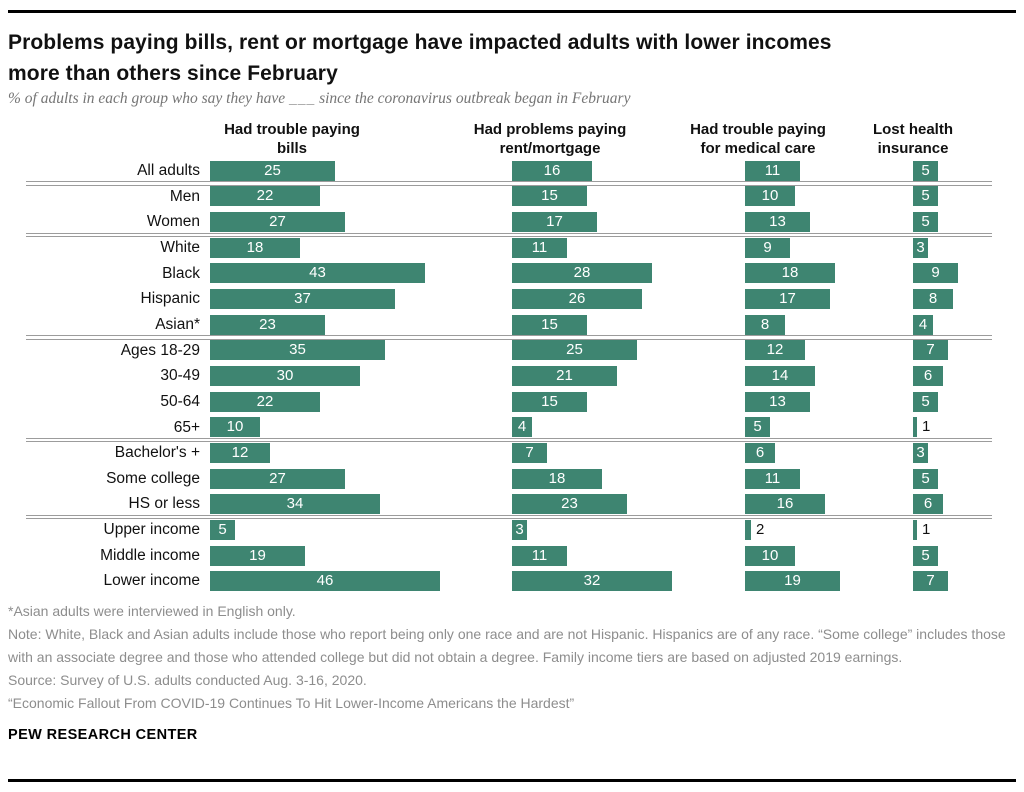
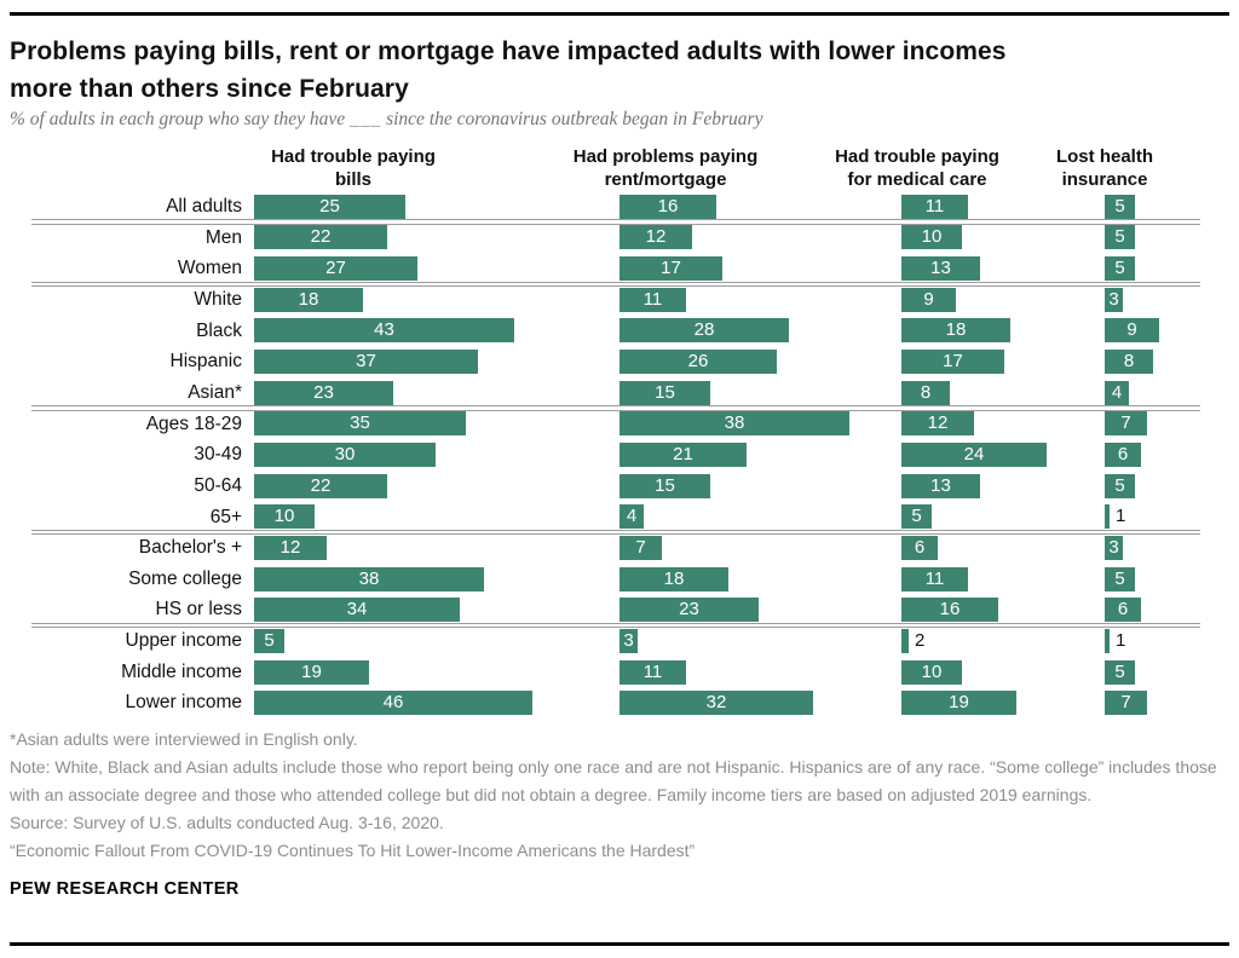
Had problems paying rent/mortgage/Men: 15 -> 12
Had problems paying rent/mortgage/Ages 18-29: 25 -> 38
Had trouble paying for medical care/30-49: 14 -> 24
Had trouble paying bills/Some college: 27 -> 38
